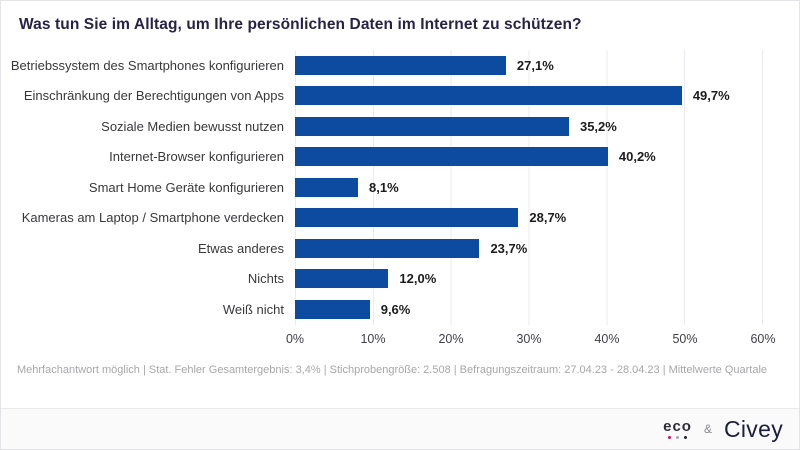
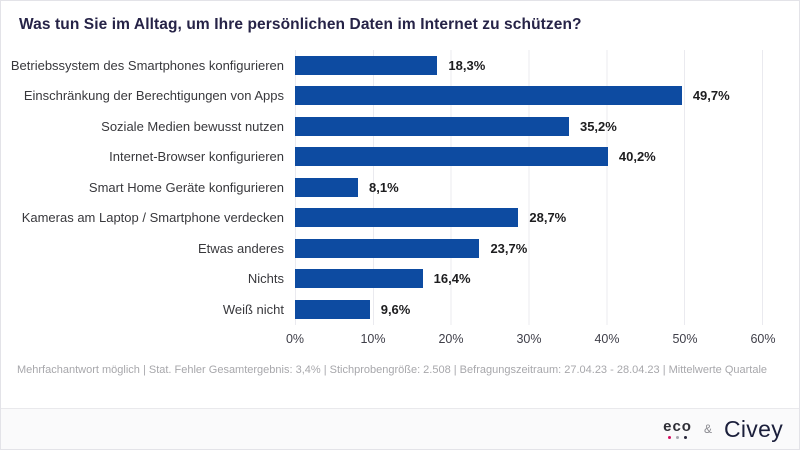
Betriebssystem des Smartphones konfigurieren: 27,1% -> 18,3%
Nichts: 12,0% -> 16,4%
